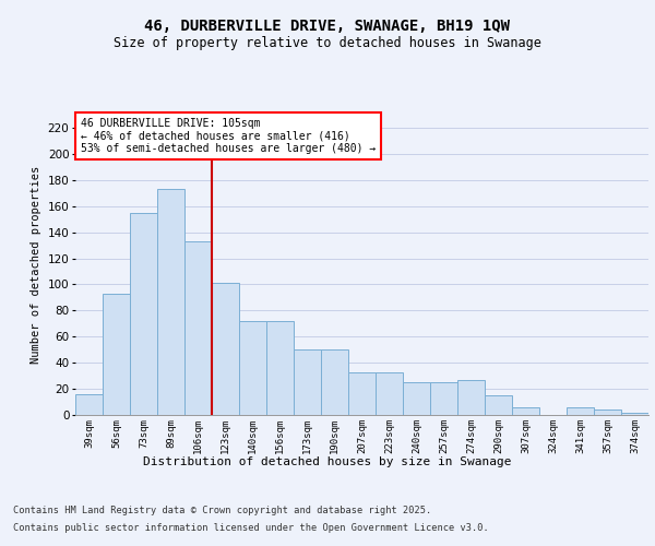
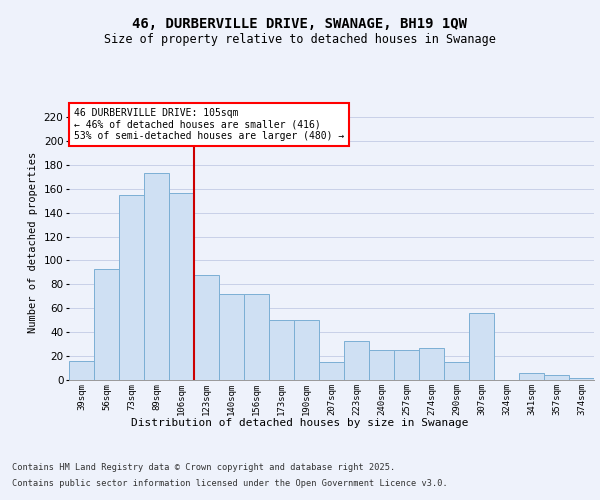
106sqm: 133 -> 156
123sqm: 101 -> 88
207sqm: 33 -> 15
307sqm: 6 -> 56
